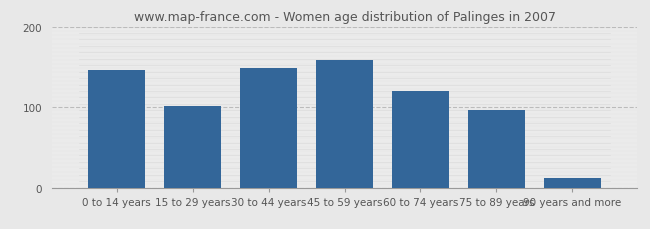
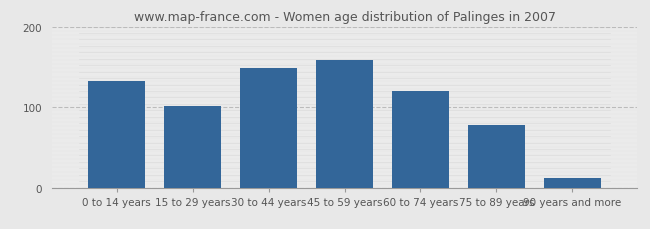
0 to 14 years: 146 -> 132
75 to 89 years: 96 -> 78
